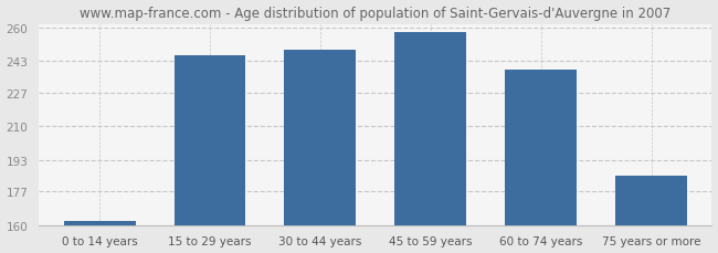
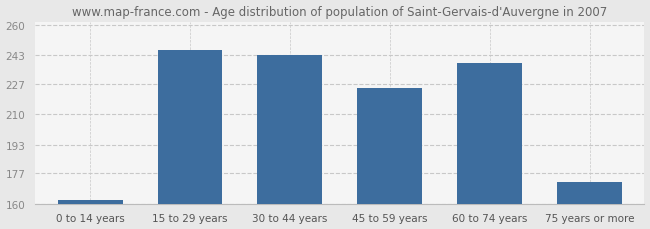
30 to 44 years: 249 -> 243
45 to 59 years: 258 -> 225
75 years or more: 185 -> 172
